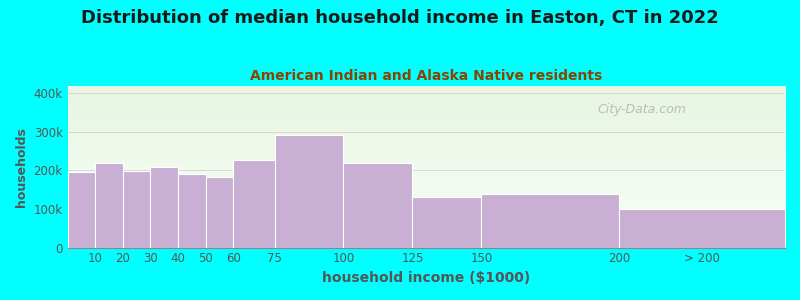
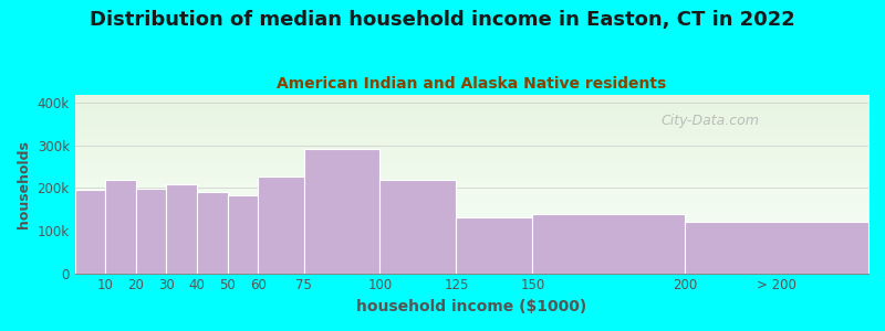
> 200: 100k -> 120k
